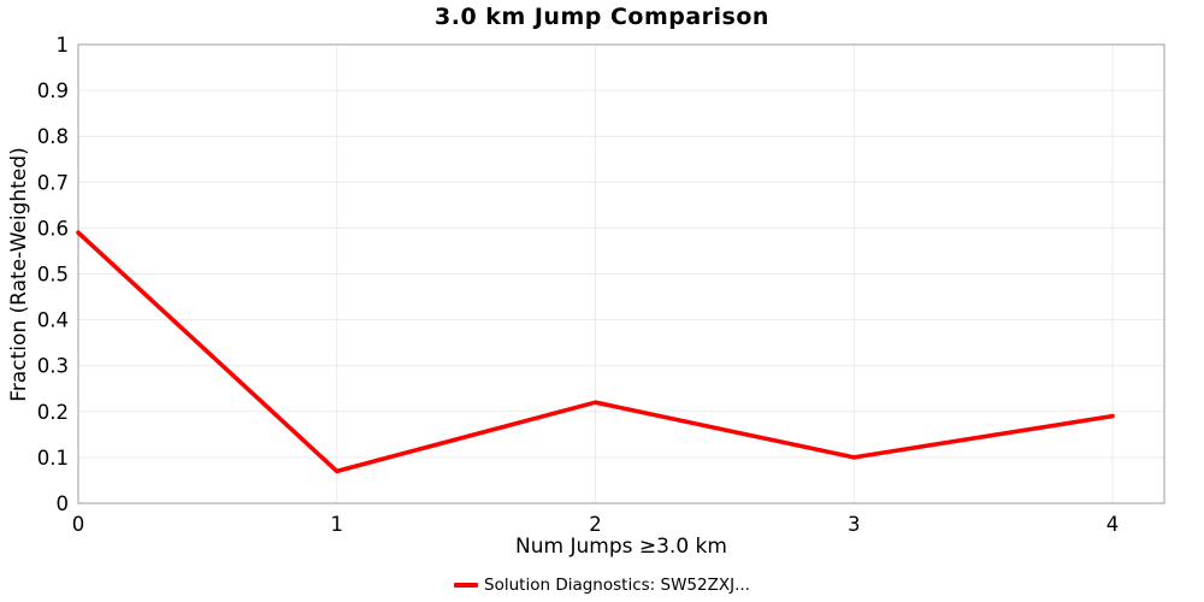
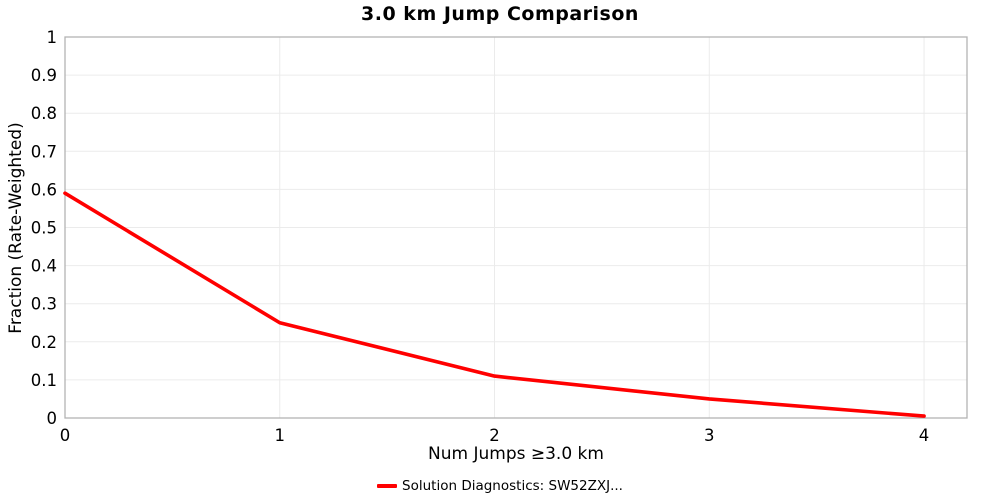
1: 0.07 -> 0.25
2: 0.22 -> 0.11
3: 0.10 -> 0.05
4: 0.19 -> 0.01
